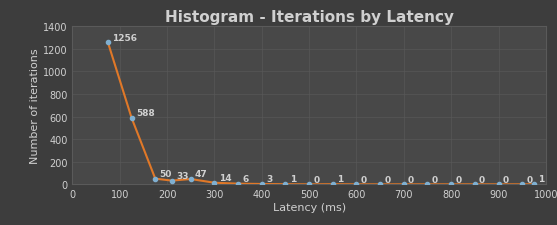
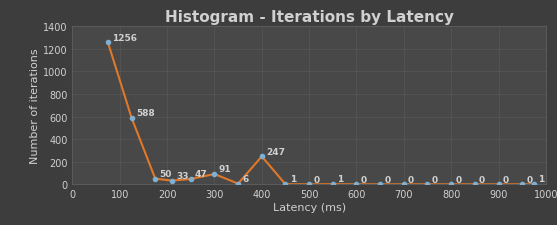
300: 14 -> 91
400: 3 -> 247
